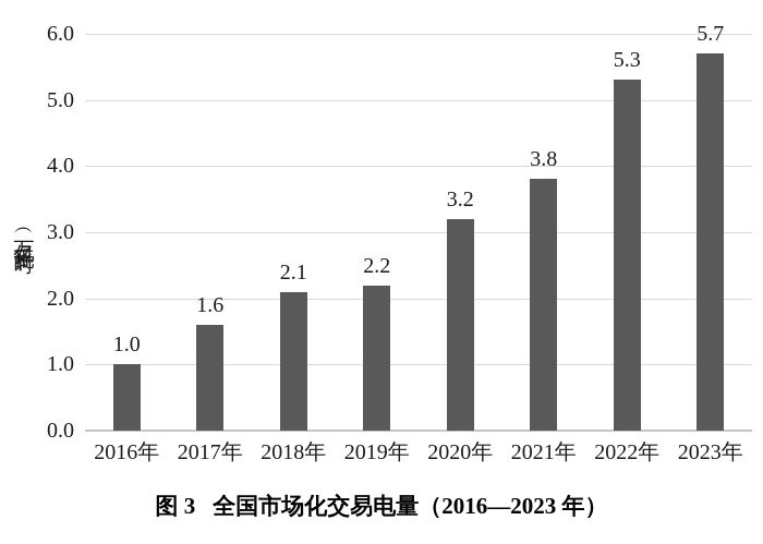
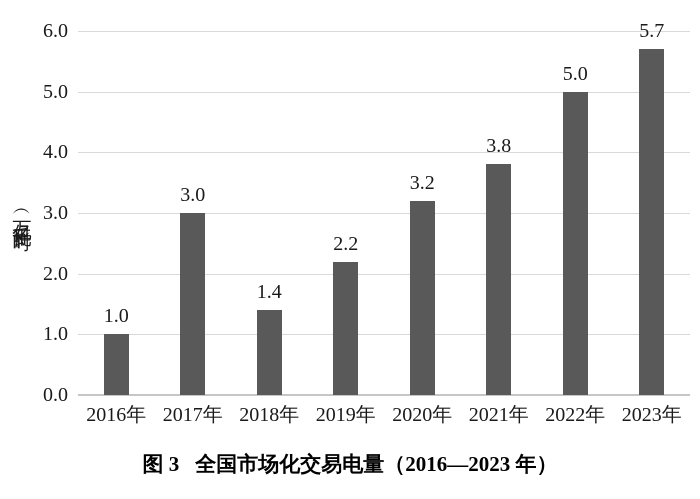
2017年: 1.6 -> 3.0
2018年: 2.1 -> 1.4
2022年: 5.3 -> 5.0
